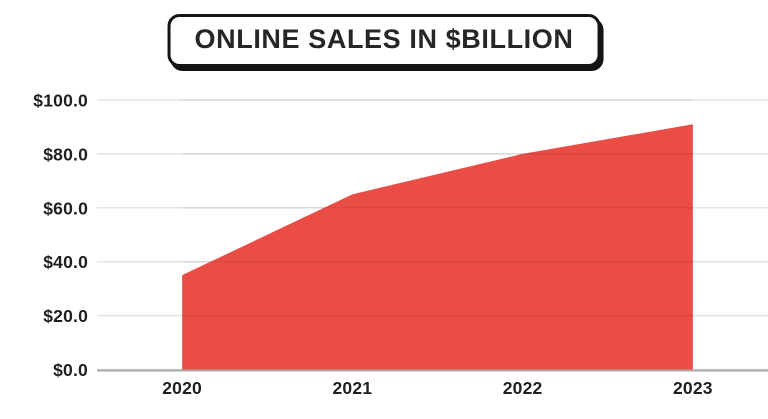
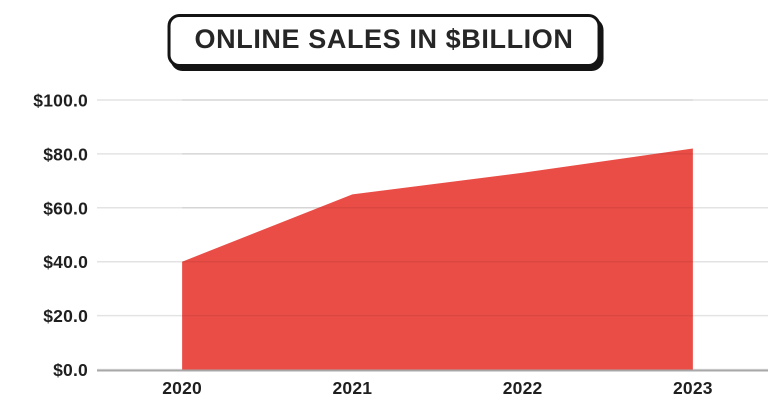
2020: $35 -> $40
2022: $80 -> $73
2023: $91 -> $82
